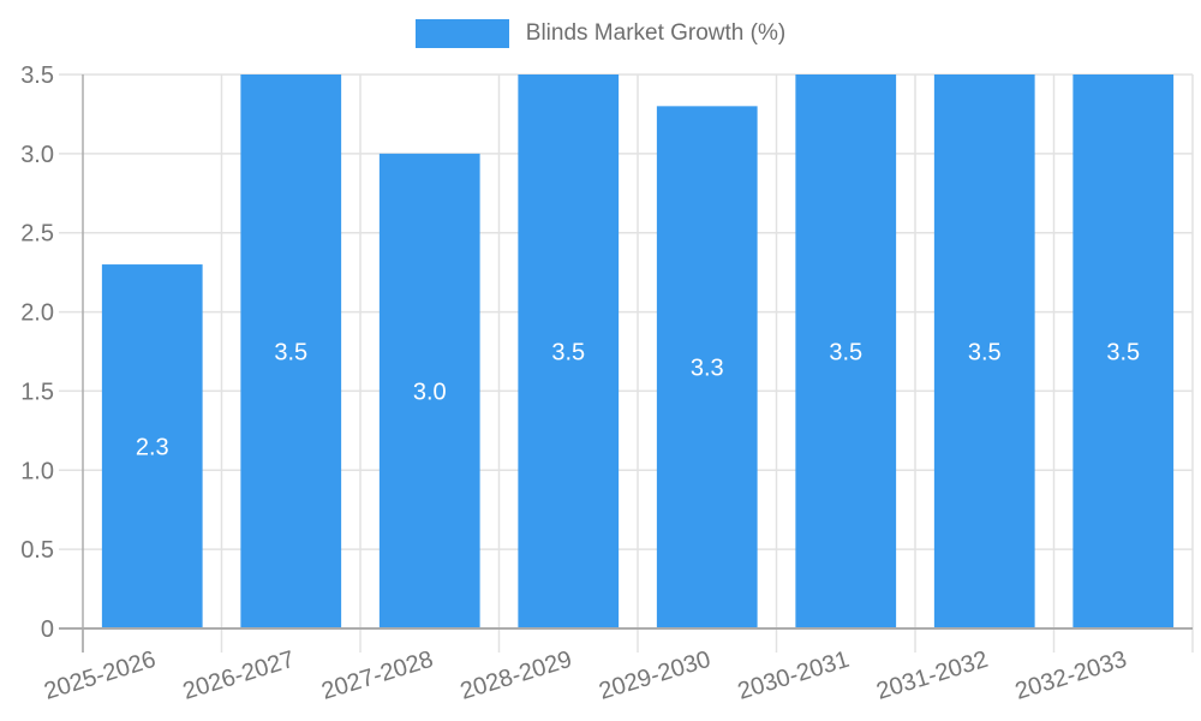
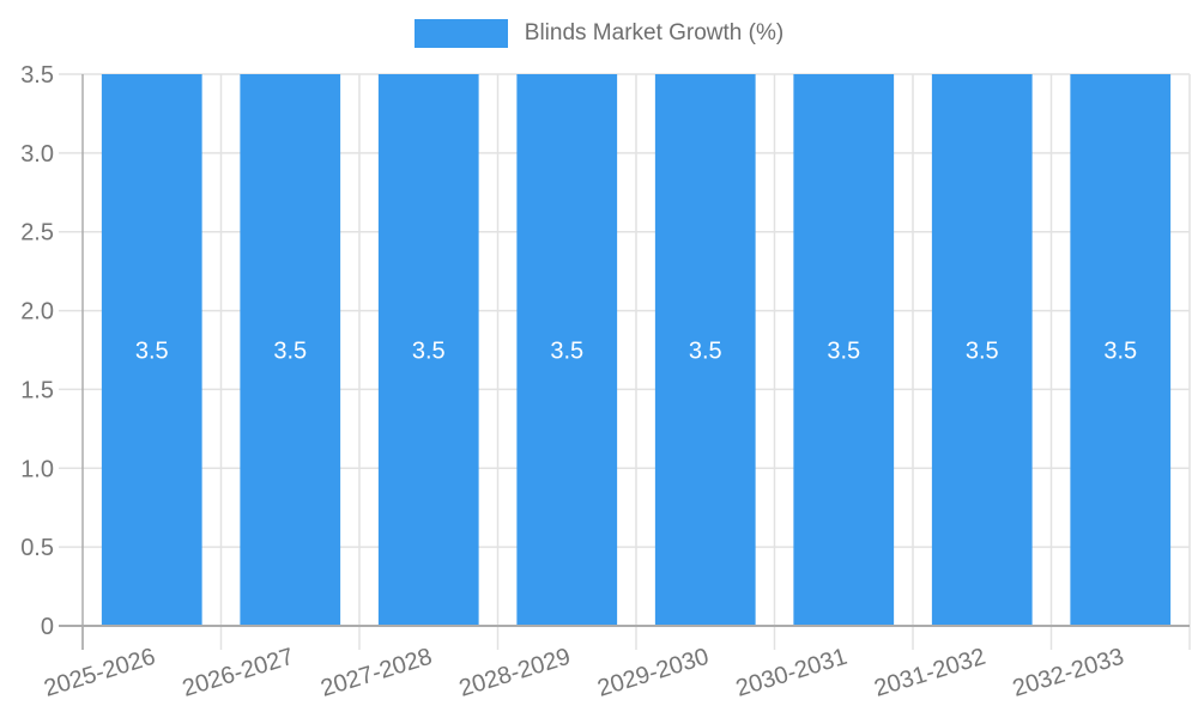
2025-2026: 2.3 -> 3.5
2027-2028: 3.0 -> 3.5
2029-2030: 3.3 -> 3.5
